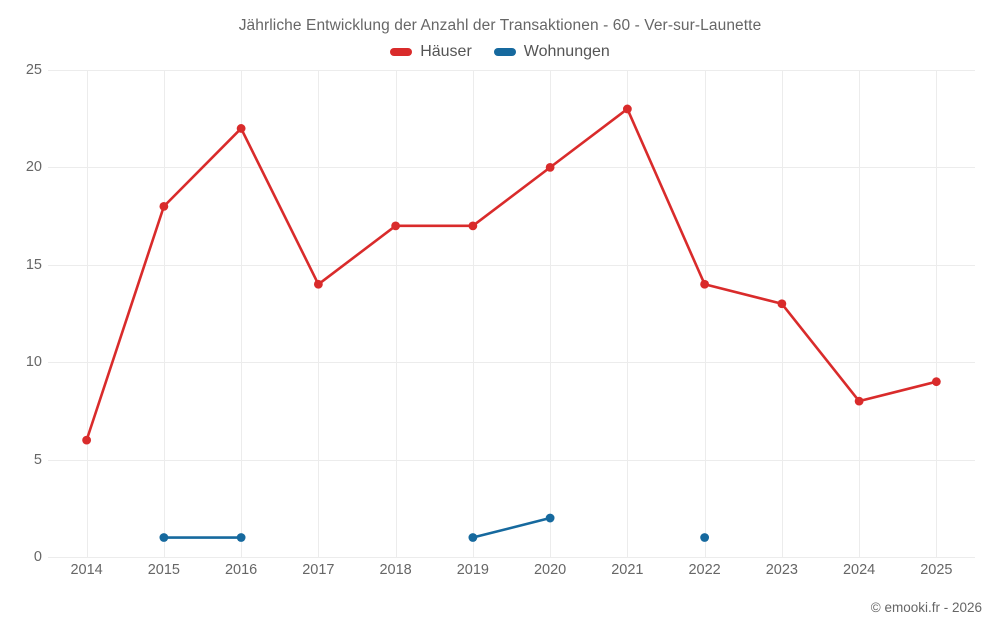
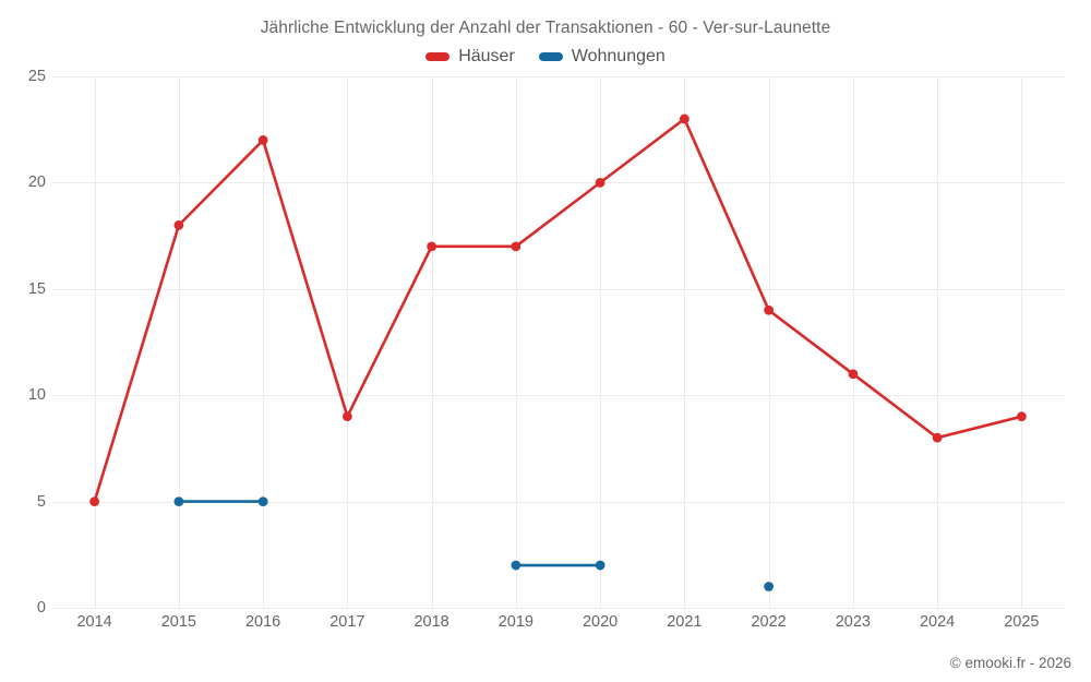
Häuser/2014: 6 -> 5
Wohnungen/2015: 1 -> 5
Wohnungen/2016: 1 -> 5
Häuser/2017: 14 -> 9
Wohnungen/2019: 1 -> 2
Häuser/2023: 13 -> 11
